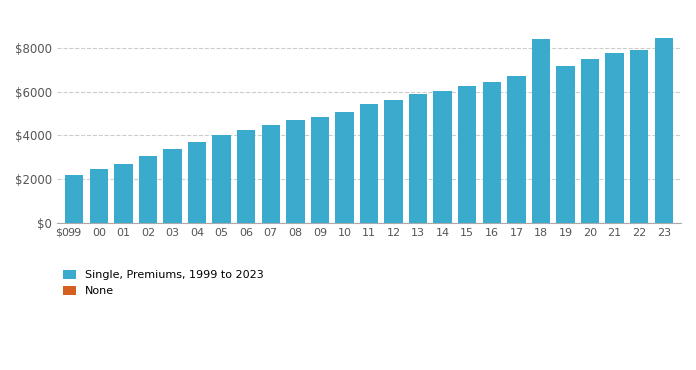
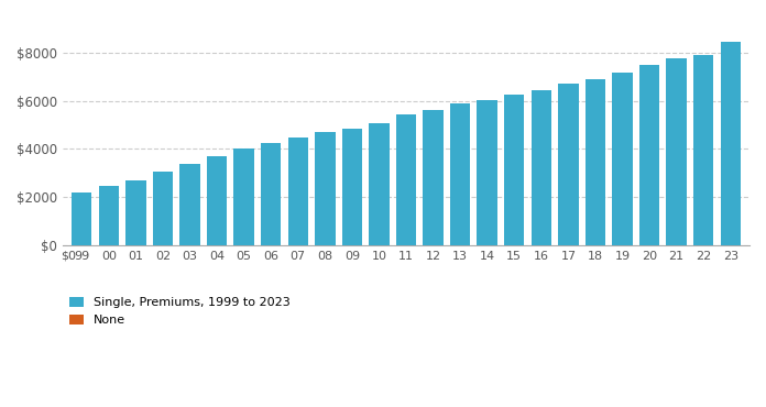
18: $8400 -> $6900
